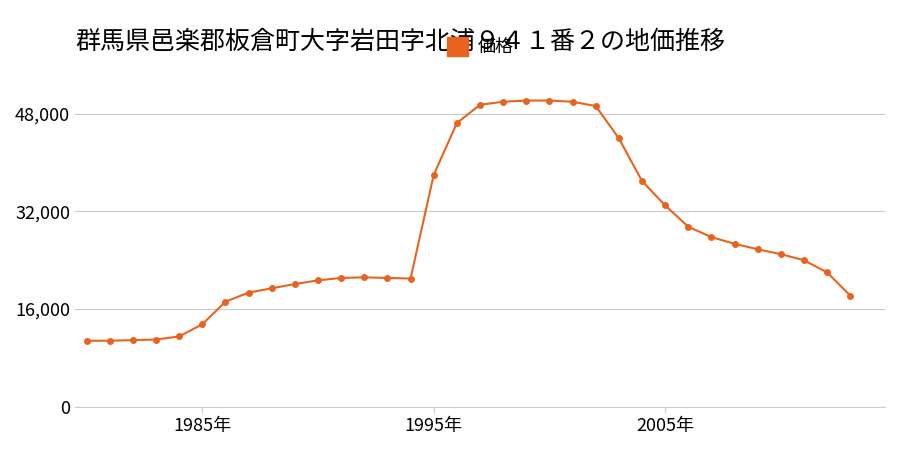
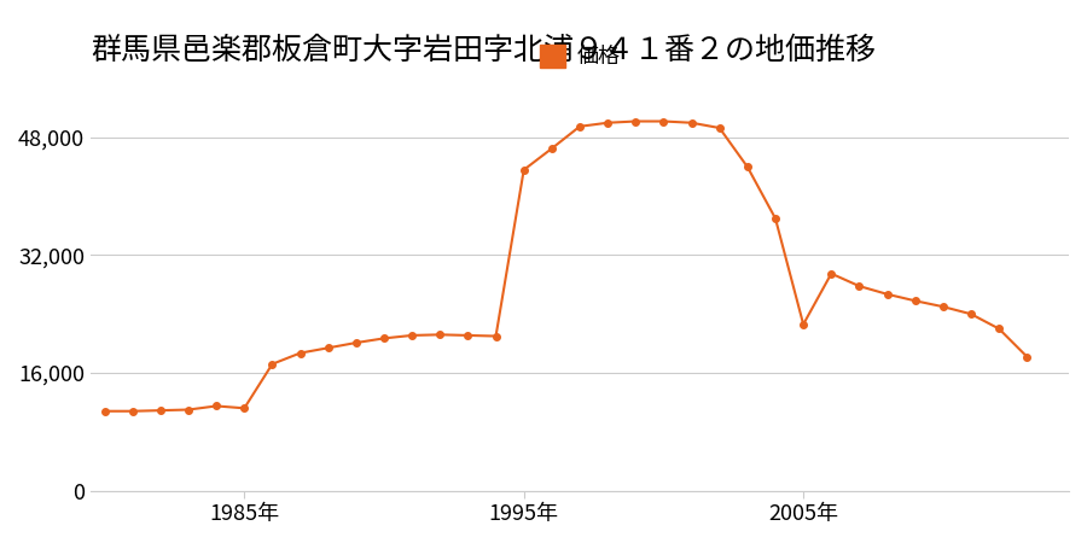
1985年: 13,500 -> 11,200
1995年: 38,000 -> 43,600
2005年: 33,000 -> 22,600
